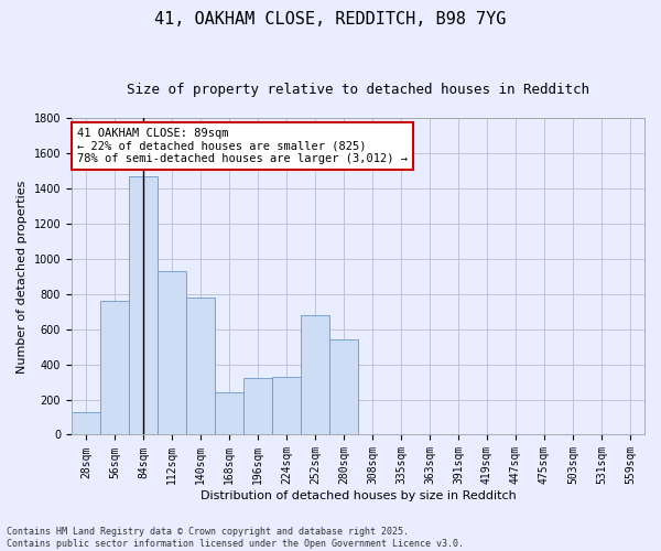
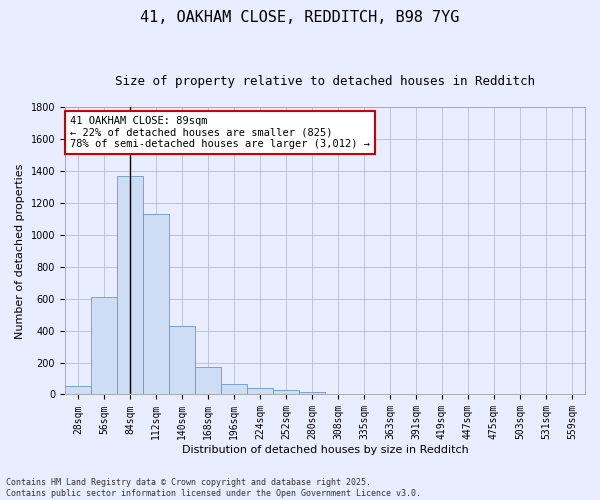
28sqm: 130 -> 50
56sqm: 760 -> 610
84sqm: 1470 -> 1370
112sqm: 930 -> 1130
140sqm: 780 -> 430
168sqm: 240 -> 180
196sqm: 320 -> 60
224sqm: 330 -> 40
252sqm: 680 -> 20
280sqm: 540 -> 20
